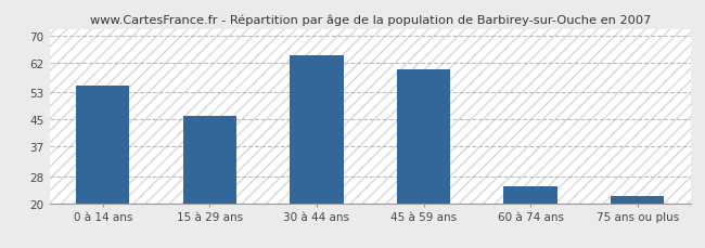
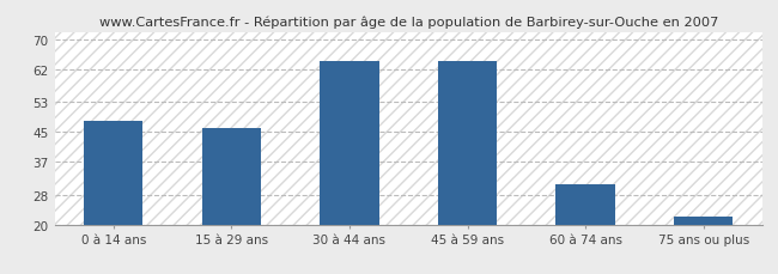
0 à 14 ans: 55 -> 48
45 à 59 ans: 60 -> 64
60 à 74 ans: 25 -> 31
